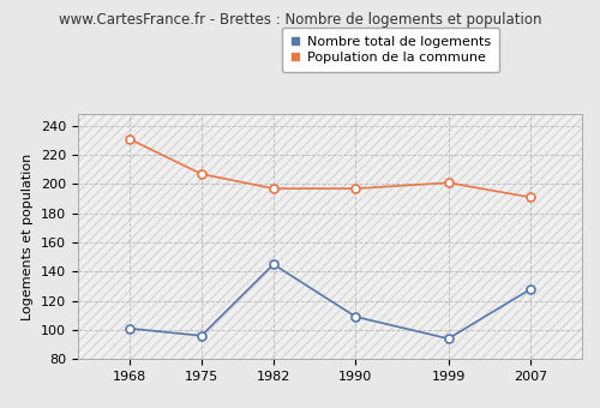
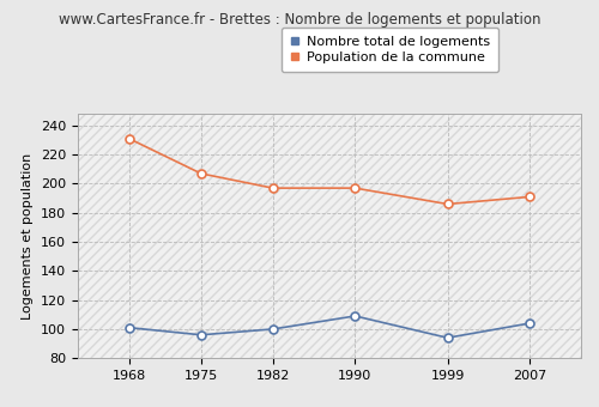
Nombre total de logements/1982: 145 -> 100
Population de la commune/1999: 201 -> 186
Nombre total de logements/2007: 128 -> 104
